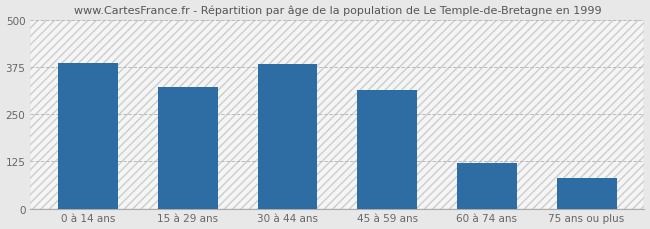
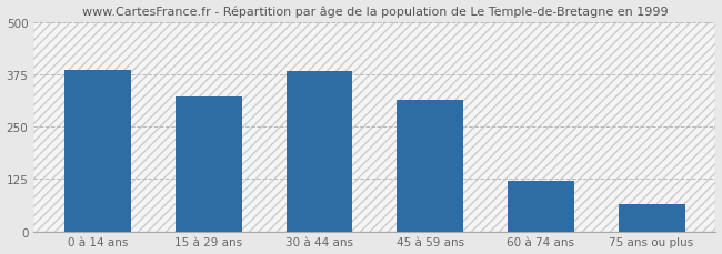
75 ans ou plus: 80 -> 65
